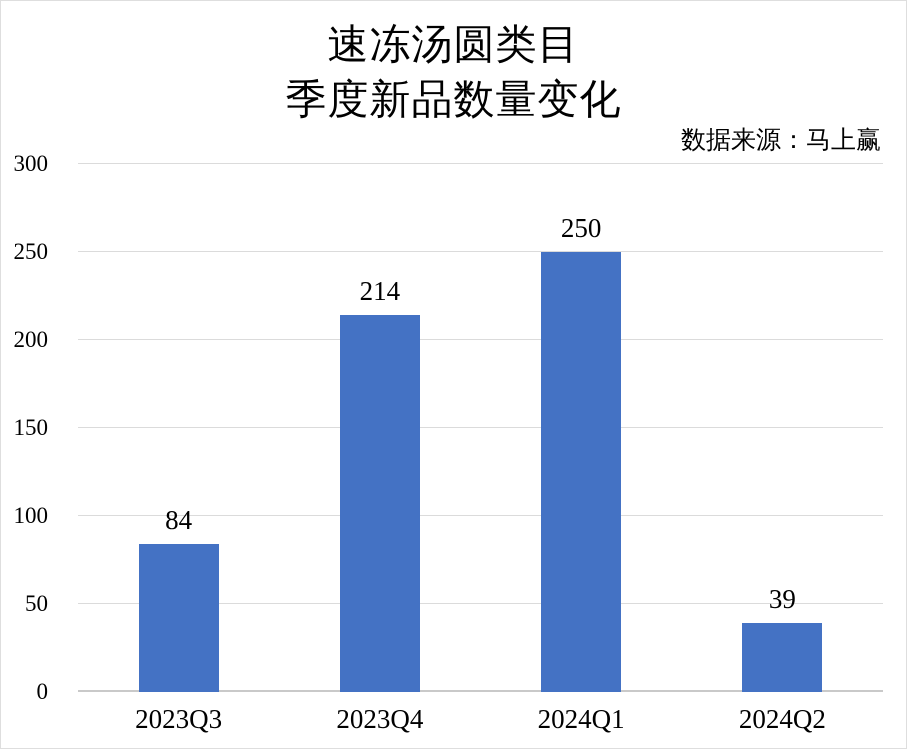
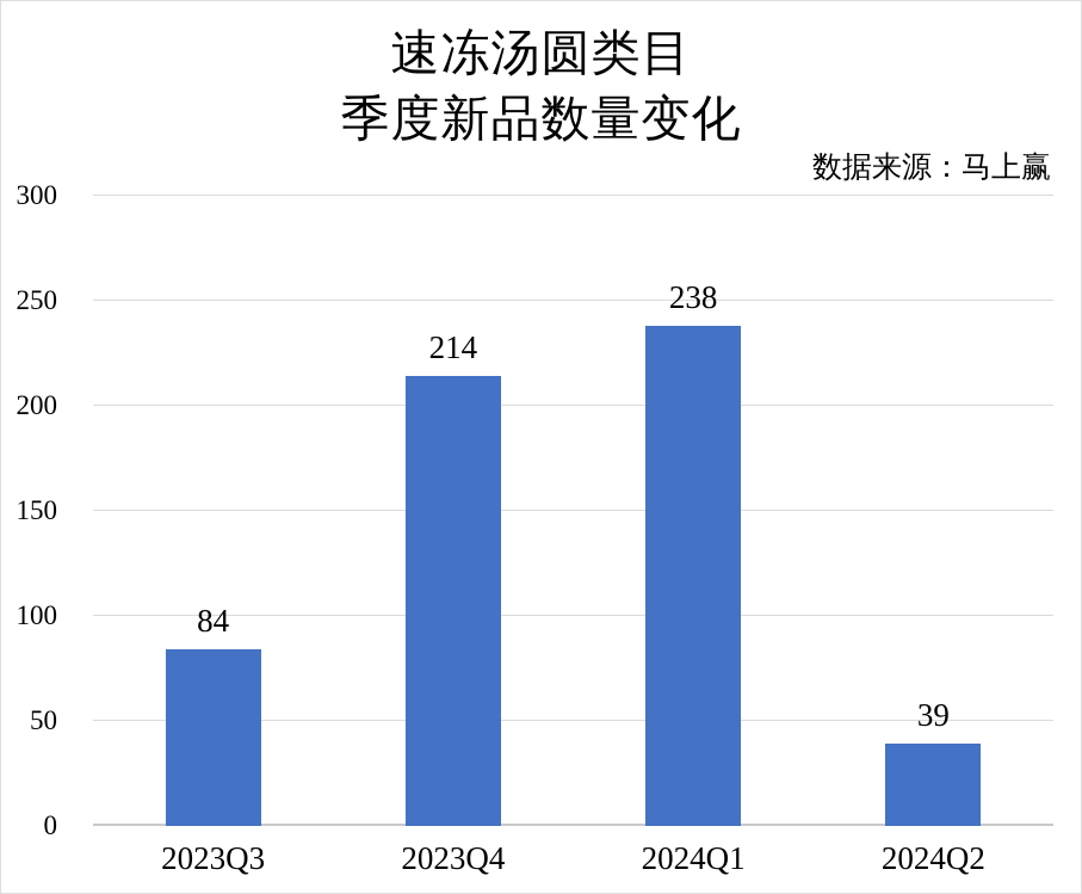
2024Q1: 250 -> 238
